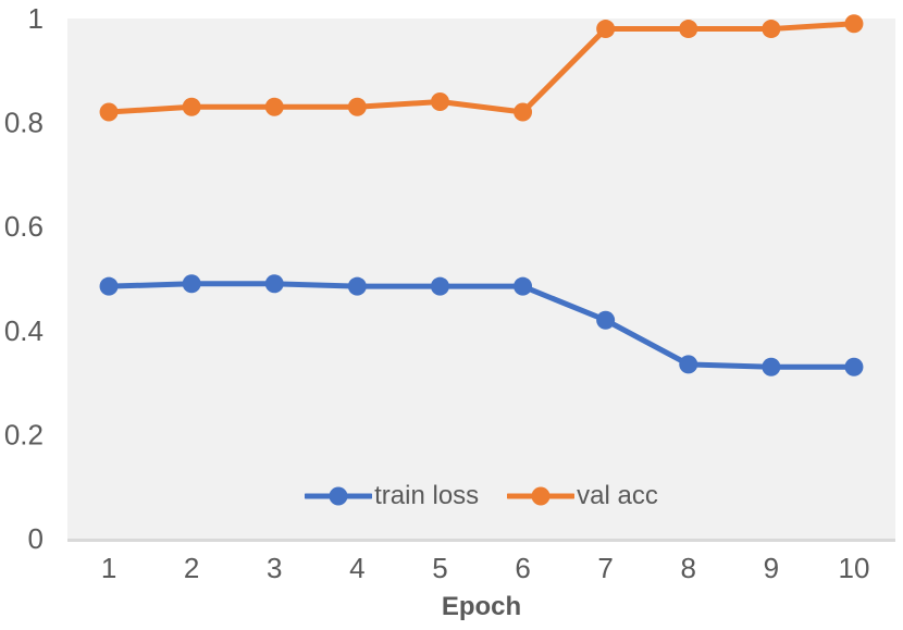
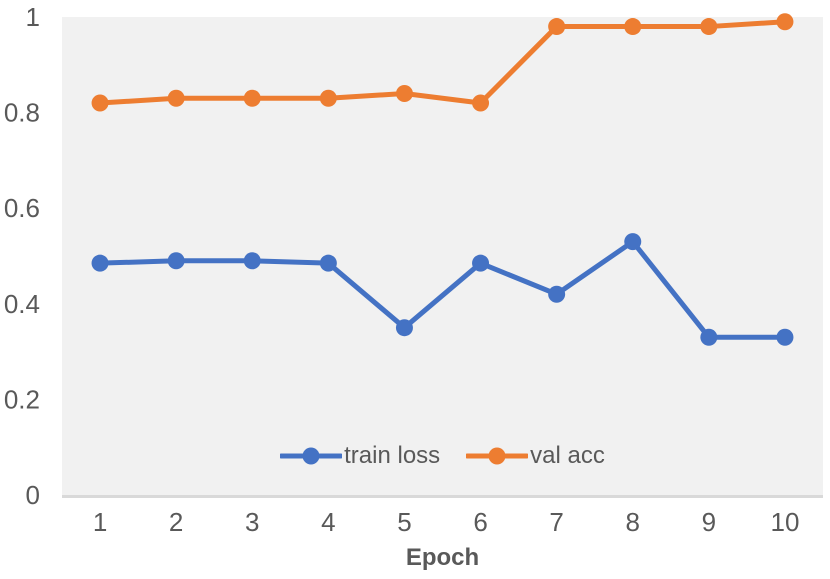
train loss/5: 0.48 -> 0.35
train loss/8: 0.34 -> 0.53
